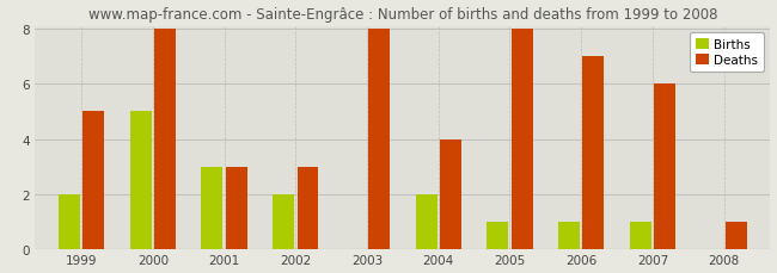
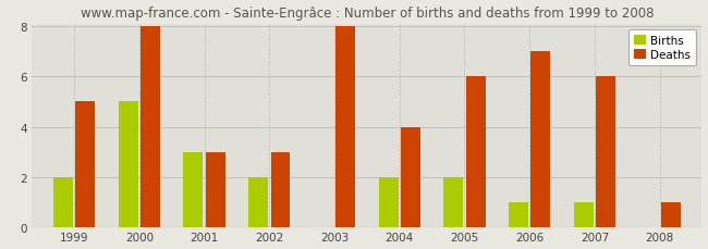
Births/2005: 1 -> 2
Deaths/2005: 8 -> 6
